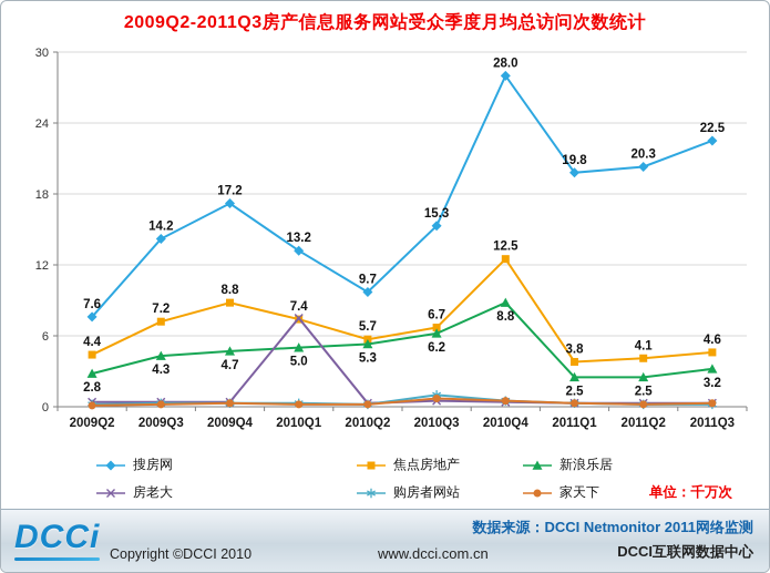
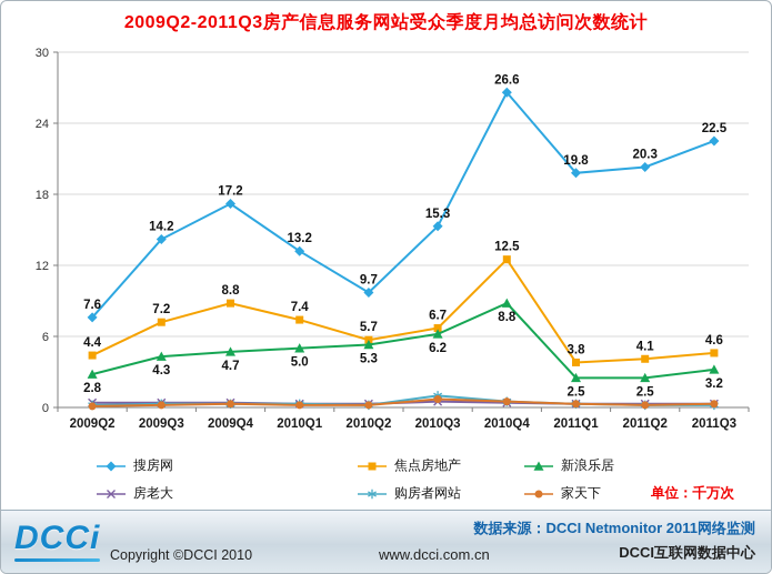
房老大/2010Q1: 7.5 -> 0.3
搜房网/2010Q4: 28.0 -> 26.6
